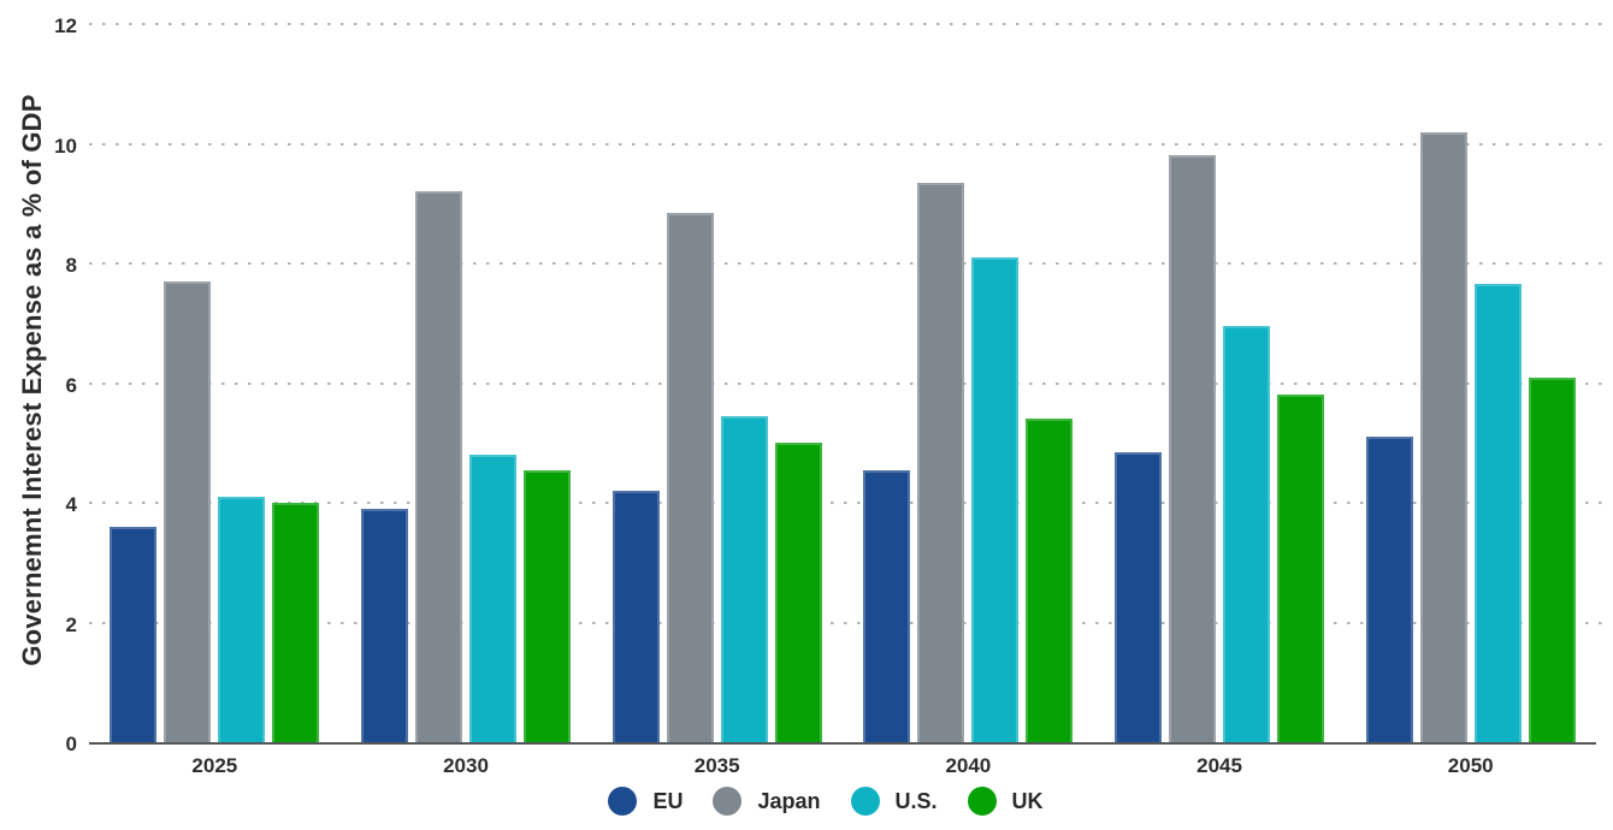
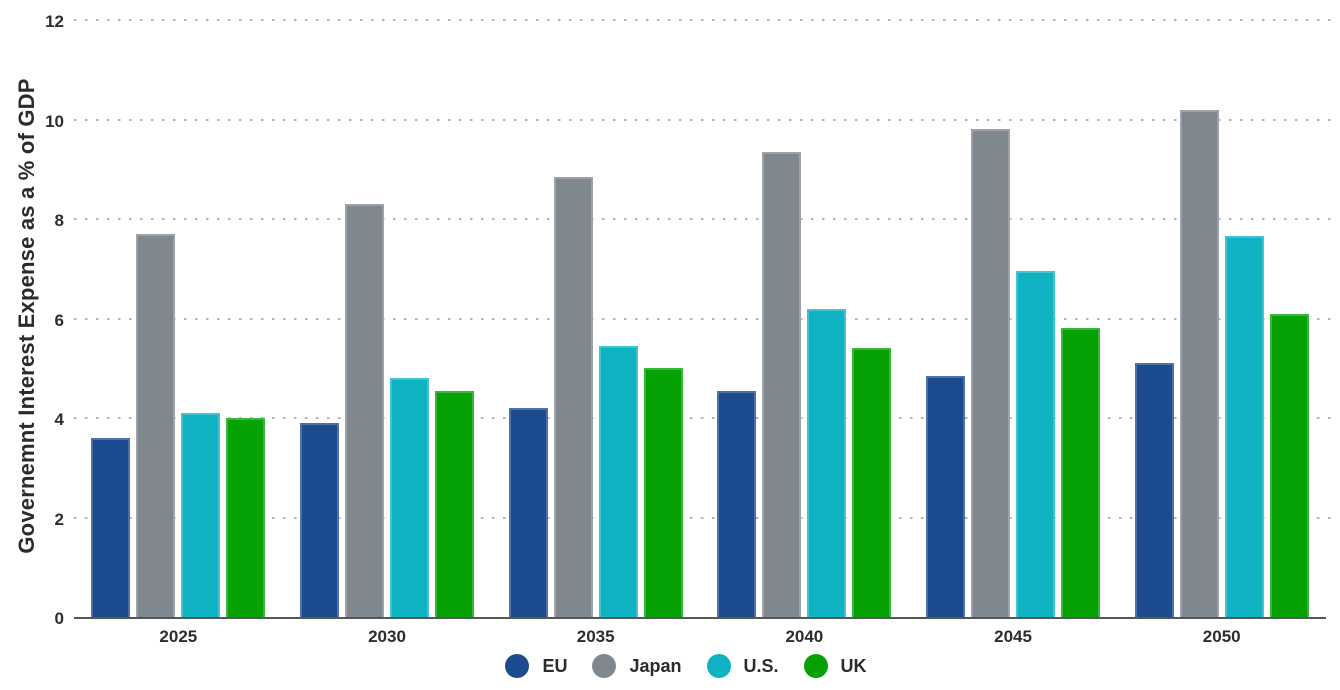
Japan/2030: 9.2 -> 8.3
U.S./2040: 8.1 -> 6.2
